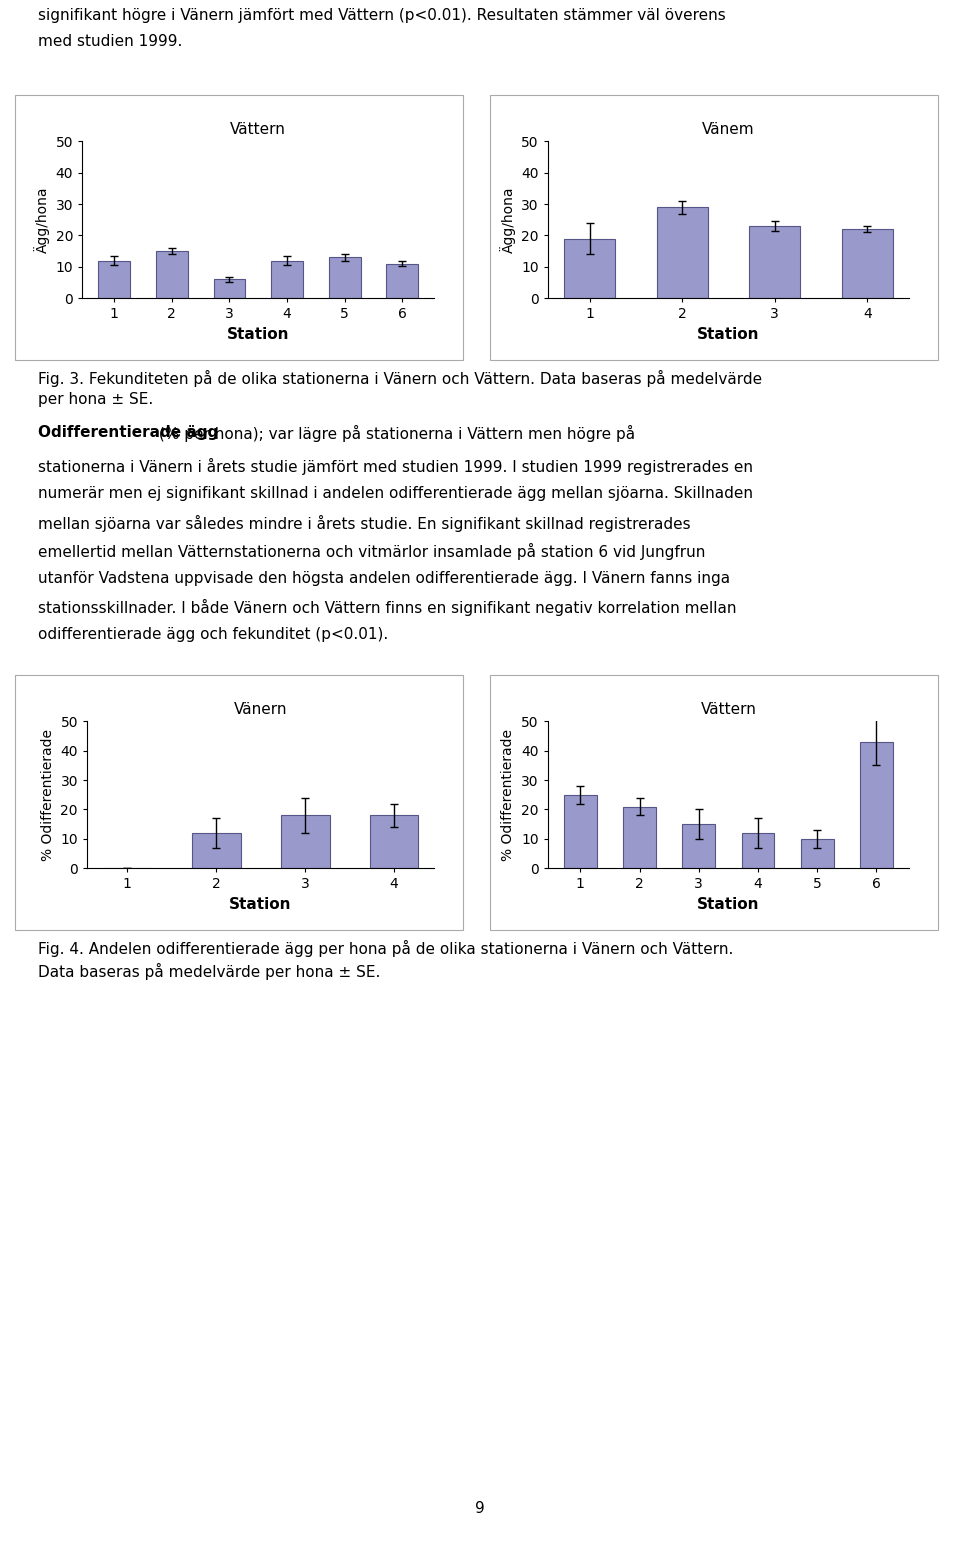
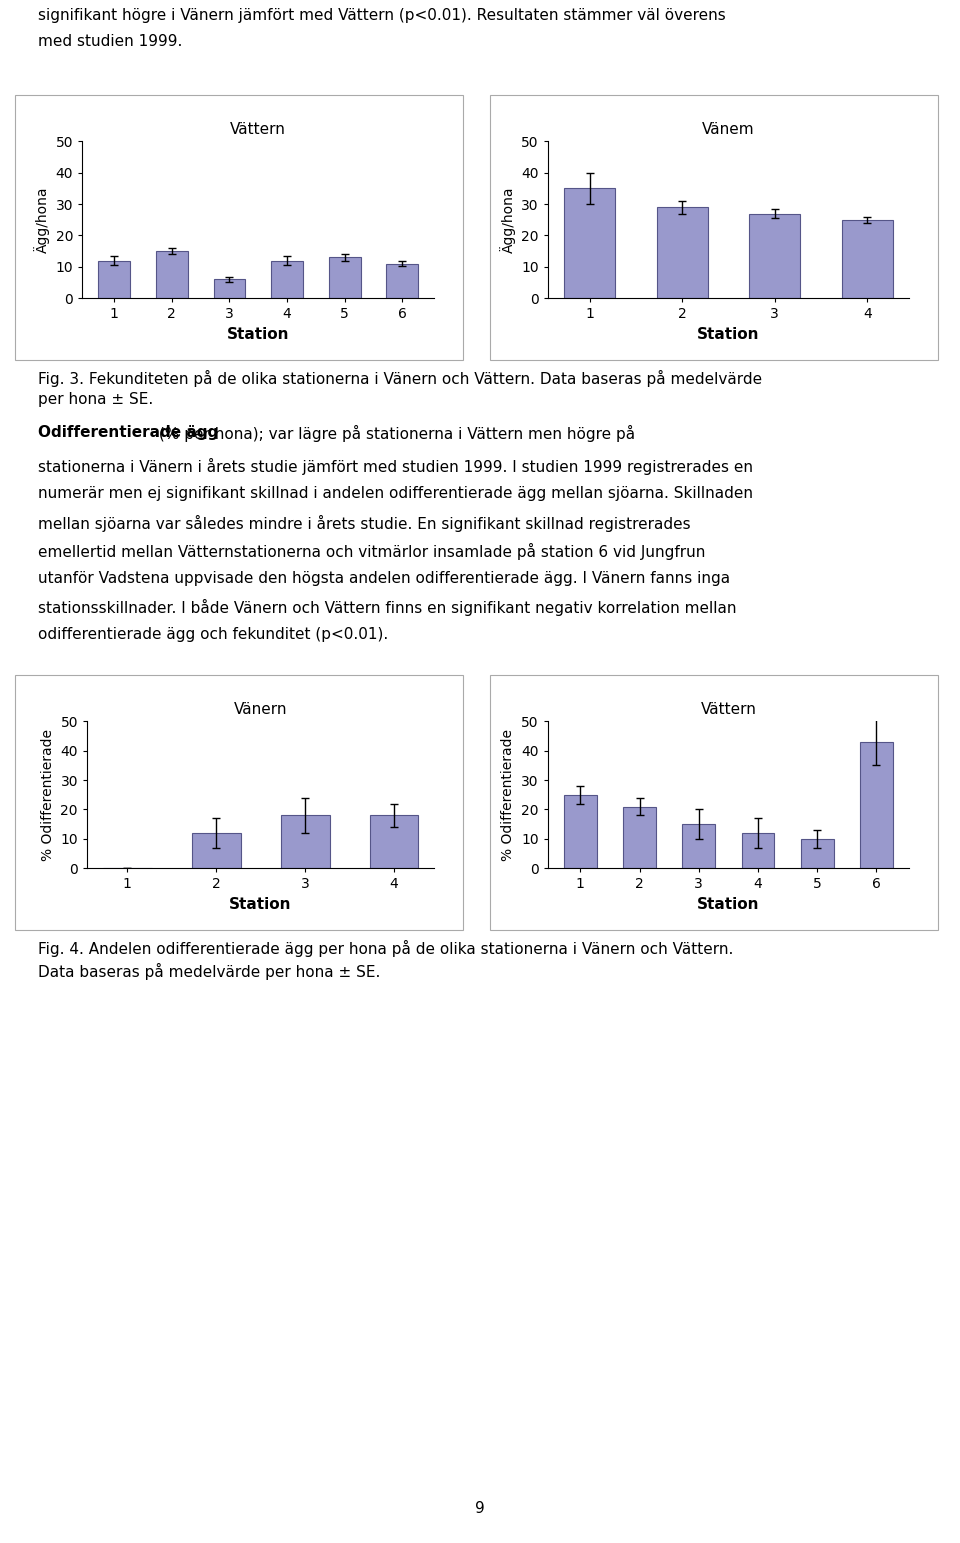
Vänem/1: 19 -> 35
Vänem/3: 23 -> 27
Vänem/4: 22 -> 25
